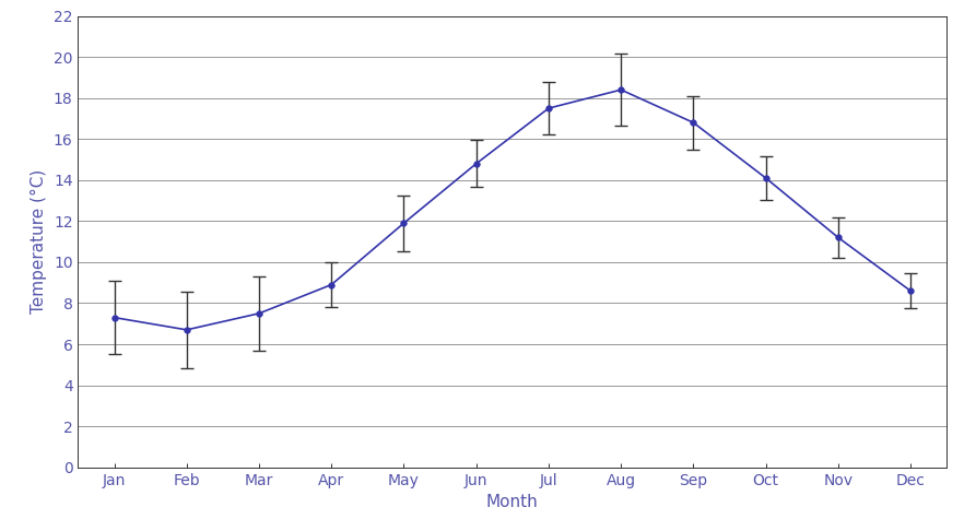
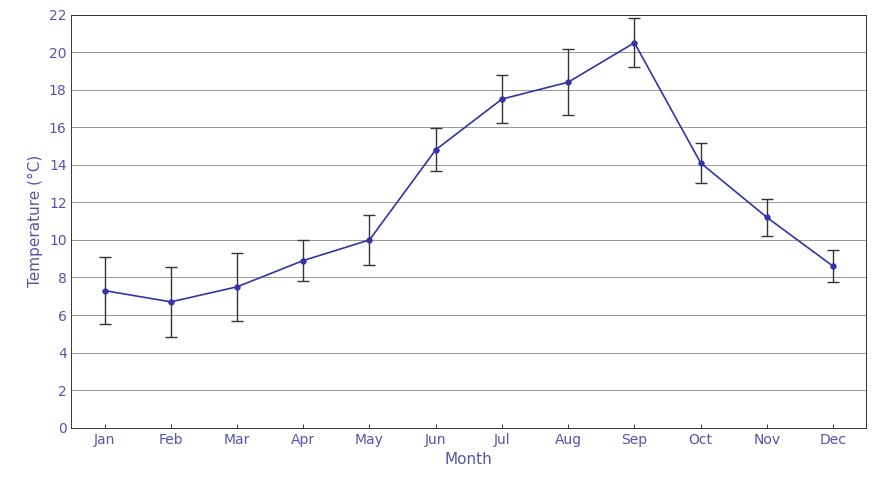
May: 11.9 -> 10.0
Sep: 16.8 -> 20.5
